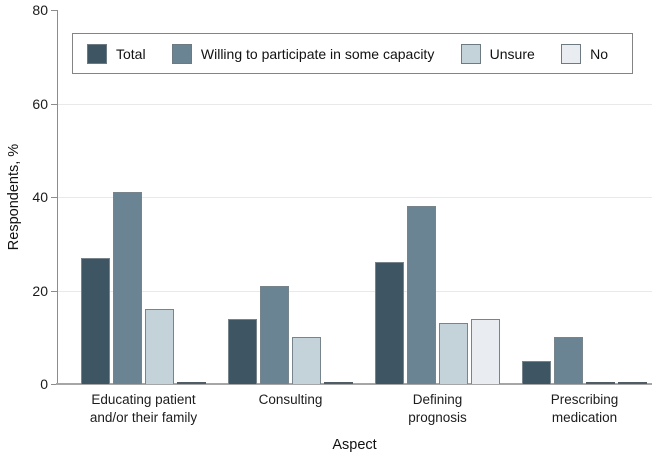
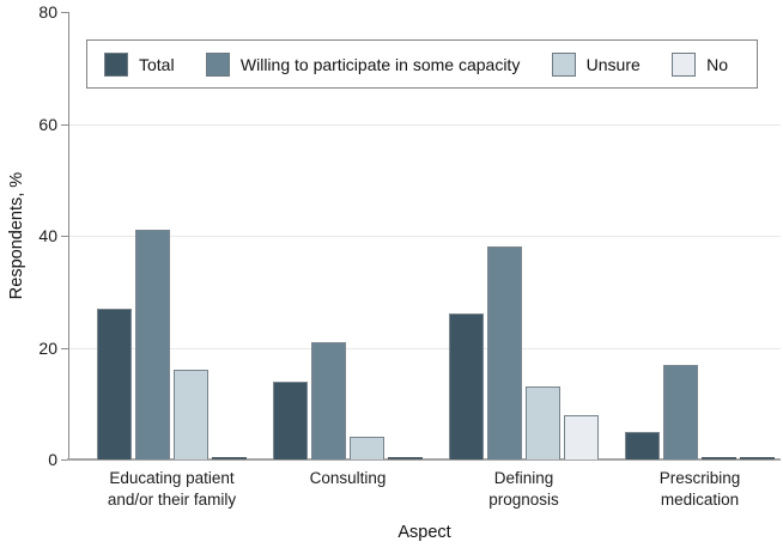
Unsure/Consulting: 10 -> 4
No/Defining prognosis: 14 -> 8
Willing to participate in some capacity/Prescribing medication: 10 -> 17
